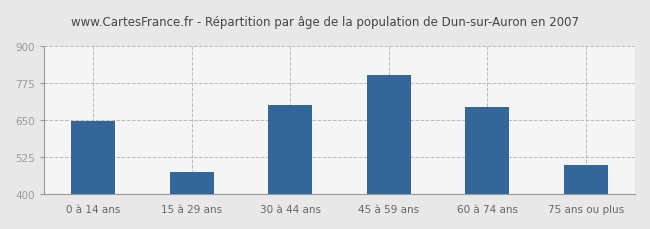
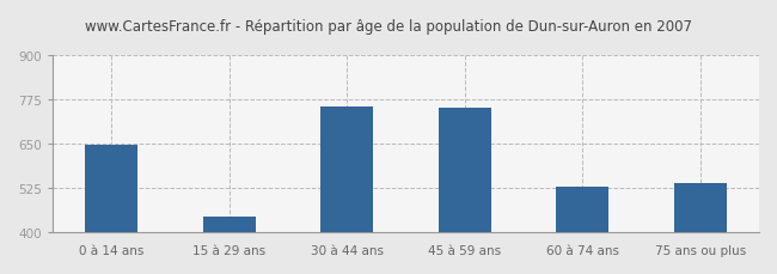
15 à 29 ans: 475 -> 445
30 à 44 ans: 700 -> 755
45 à 59 ans: 800 -> 750
60 à 74 ans: 695 -> 530
75 ans ou plus: 498 -> 540
